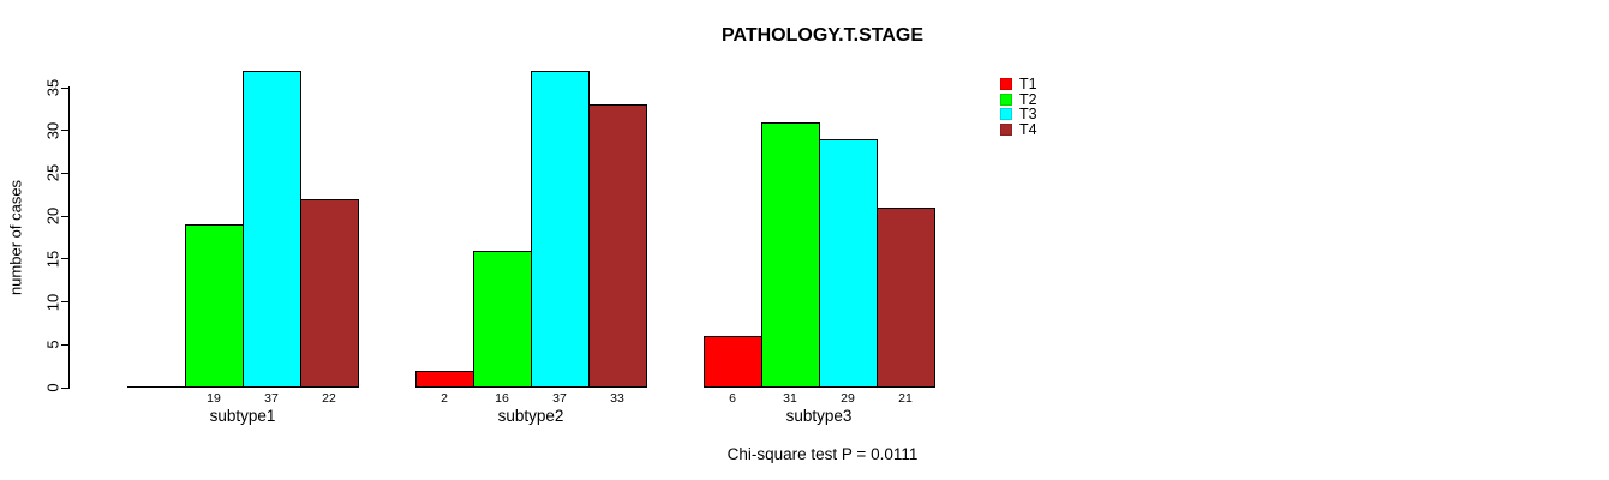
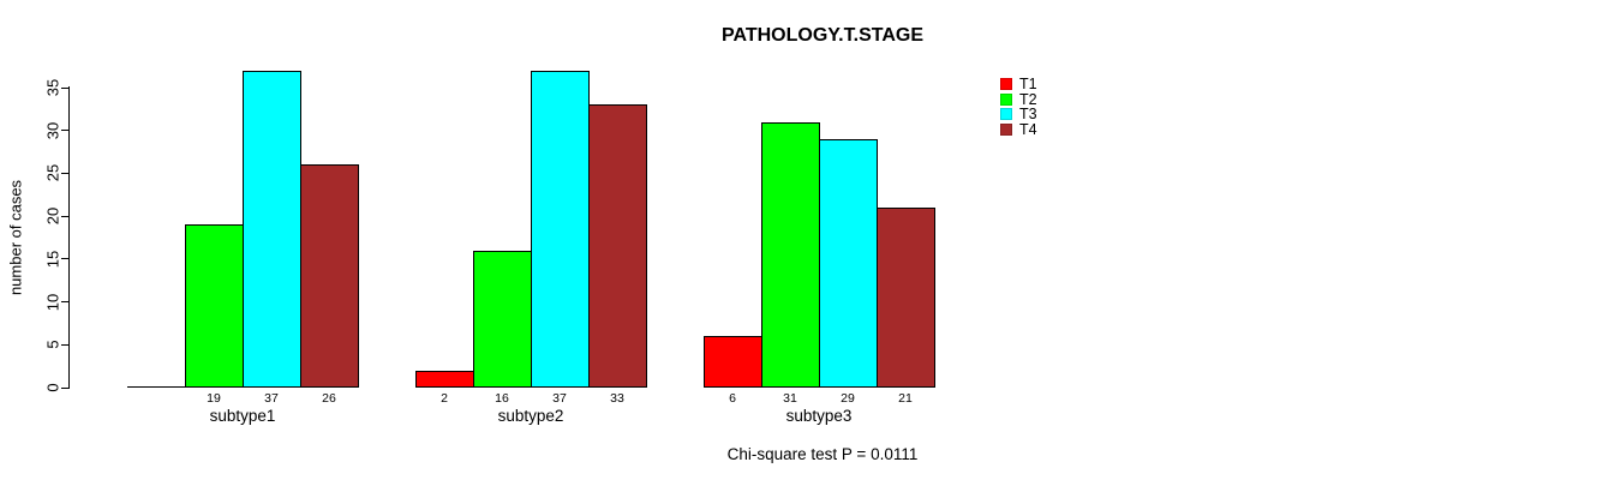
T4/subtype1: 22 -> 26
